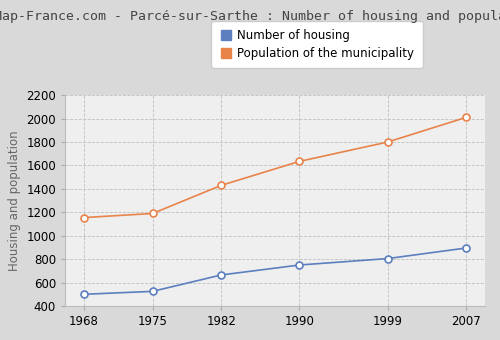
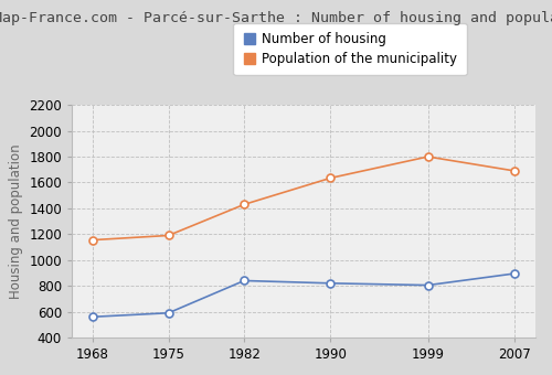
Number of housing/1968: 500 -> 560
Number of housing/1975: 520 -> 590
Number of housing/1982: 660 -> 840
Number of housing/1990: 750 -> 820
Population of the municipality/2007: 2010 -> 1690
